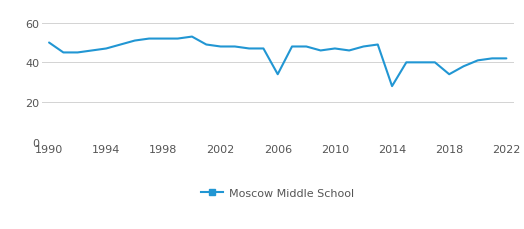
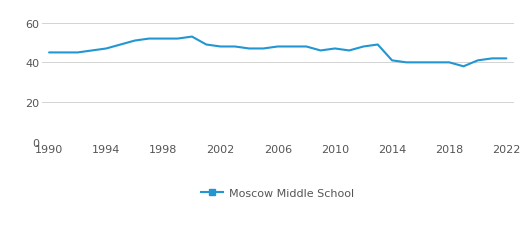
1990: 50 -> 45
2006: 34 -> 48
2014: 28 -> 41
2018: 34 -> 40
